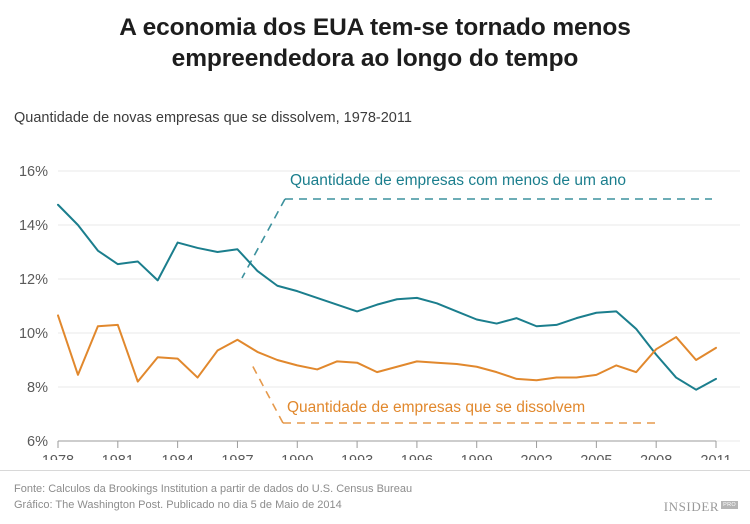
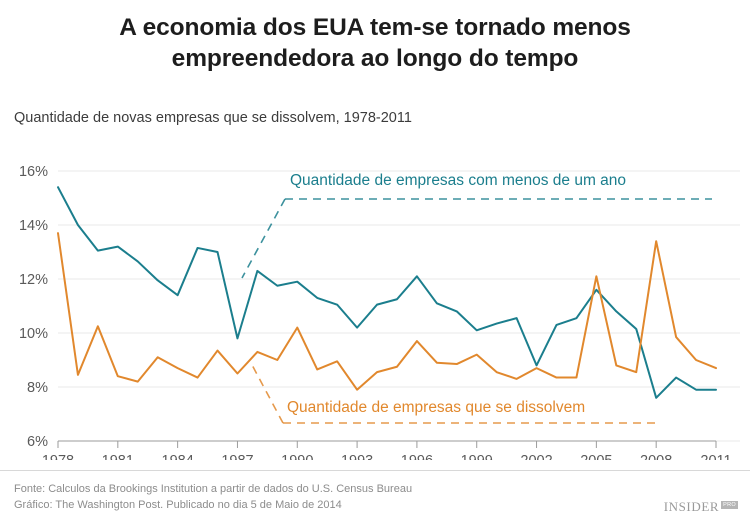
Quantidade de empresas com menos de um ano/1978: 14.8% -> 15.4%
Quantidade de empresas que se dissolvem/1978: 10.7% -> 13.7%
Quantidade de empresas com menos de um ano/1981: 12.6% -> 13.2%
Quantidade de empresas que se dissolvem/1981: 10.3% -> 8.4%
Quantidade de empresas com menos de um ano/1984: 13.3% -> 11.4%
Quantidade de empresas que se dissolvem/1984: 9.1% -> 8.7%
Quantidade de empresas com menos de um ano/1987: 13.1% -> 9.8%
Quantidade de empresas que se dissolvem/1987: 9.8% -> 8.5%
Quantidade de empresas com menos de um ano/1990: 11.6% -> 11.9%
Quantidade de empresas que se dissolvem/1990: 8.8% -> 10.2%
Quantidade de empresas com menos de um ano/1993: 10.8% -> 10.2%
Quantidade de empresas que se dissolvem/1993: 8.9% -> 7.9%
Quantidade de empresas com menos de um ano/1996: 11.3% -> 12.1%
Quantidade de empresas que se dissolvem/1996: 8.9% -> 9.7%
Quantidade de empresas com menos de um ano/1999: 10.5% -> 10.1%
Quantidade de empresas que se dissolvem/1999: 8.8% -> 9.2%
Quantidade de empresas com menos de um ano/2002: 10.2% -> 8.8%
Quantidade de empresas que se dissolvem/2002: 8.2% -> 8.7%
Quantidade de empresas com menos de um ano/2005: 10.8% -> 11.6%
Quantidade de empresas que se dissolvem/2005: 8.4% -> 12.1%
Quantidade de empresas com menos de um ano/2008: 9.2% -> 7.6%
Quantidade de empresas que se dissolvem/2008: 9.4% -> 13.4%
Quantidade de empresas com menos de um ano/2011: 8.3% -> 7.9%
Quantidade de empresas que se dissolvem/2011: 9.4% -> 8.7%
